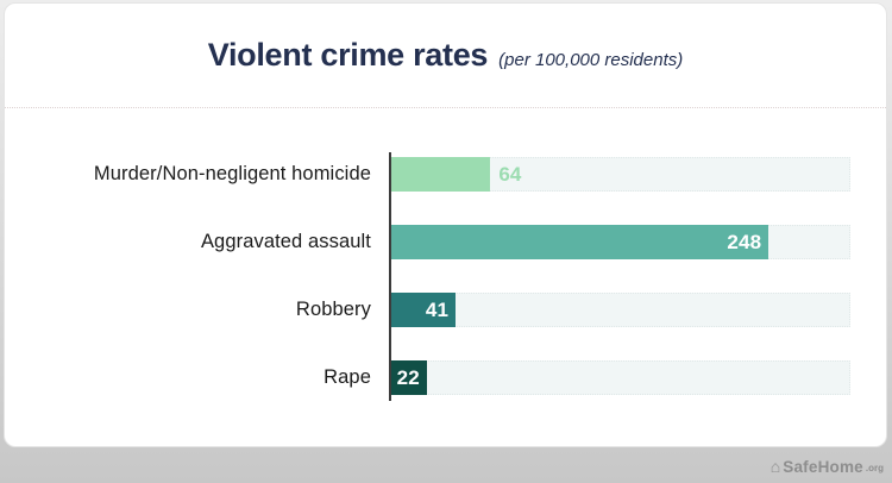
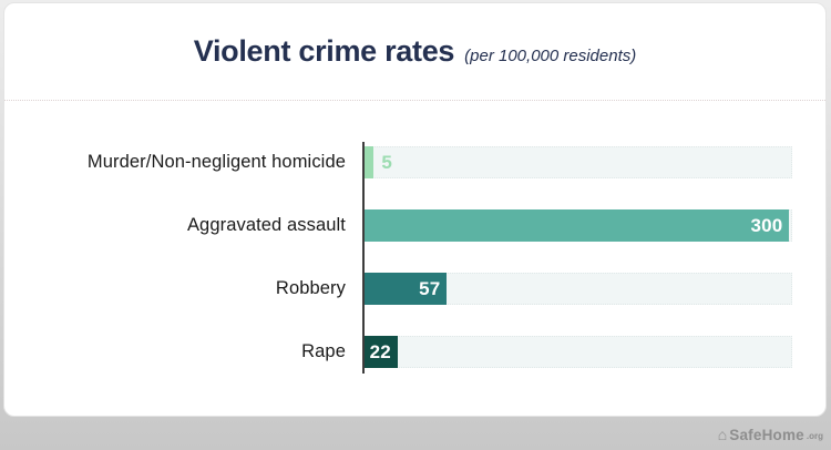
Murder/Non-negligent homicide: 64 -> 5
Aggravated assault: 248 -> 300
Robbery: 41 -> 57
